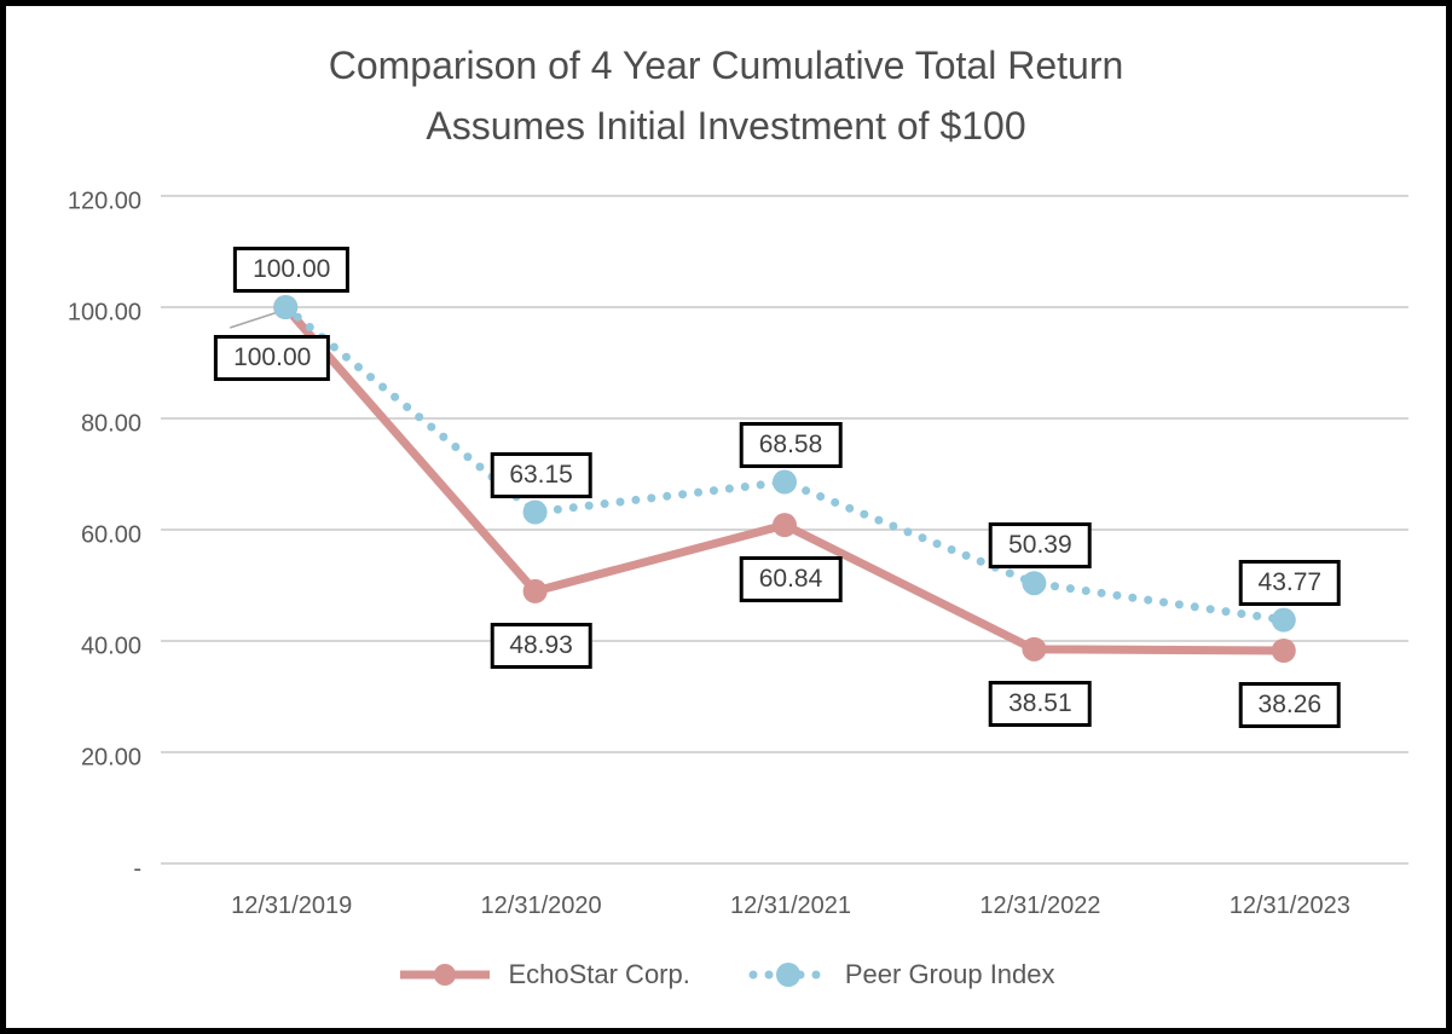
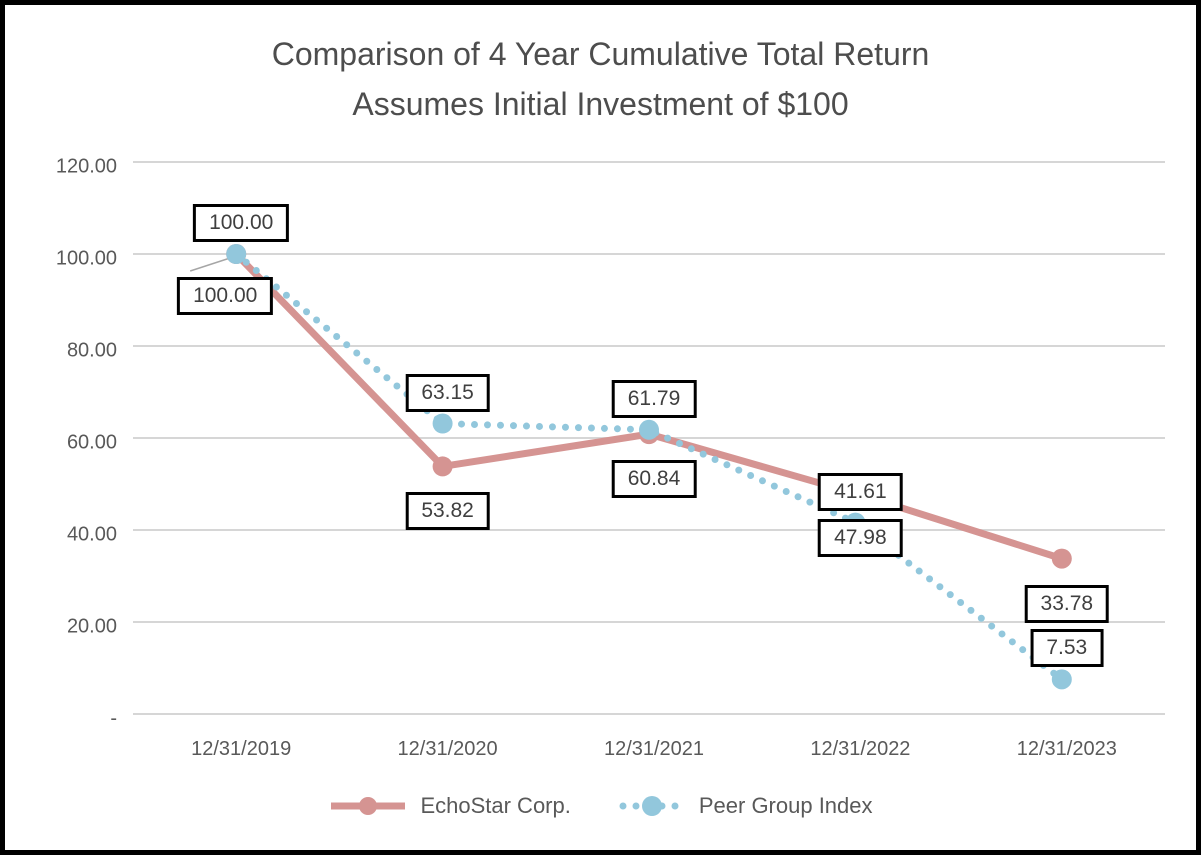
EchoStar Corp./12/31/2020: 48.93 -> 53.82
Peer Group Index/12/31/2021: 68.58 -> 61.79
EchoStar Corp./12/31/2022: 38.51 -> 47.98
Peer Group Index/12/31/2022: 50.39 -> 41.61
EchoStar Corp./12/31/2023: 38.26 -> 33.78
Peer Group Index/12/31/2023: 43.77 -> 7.53
